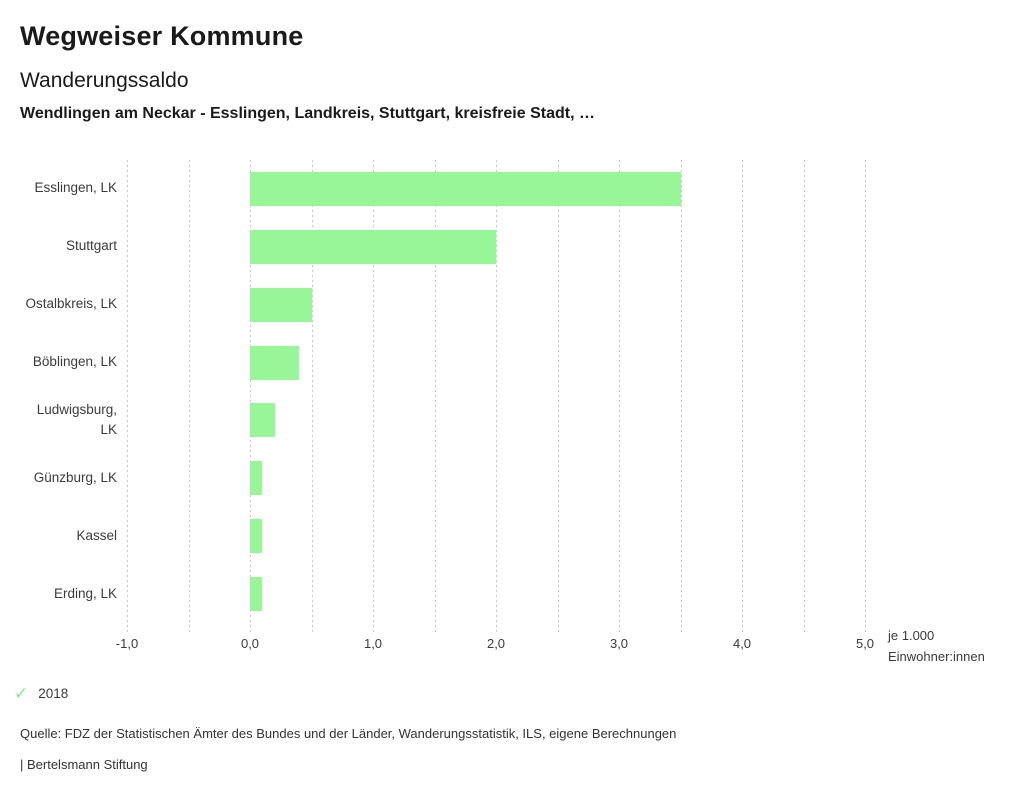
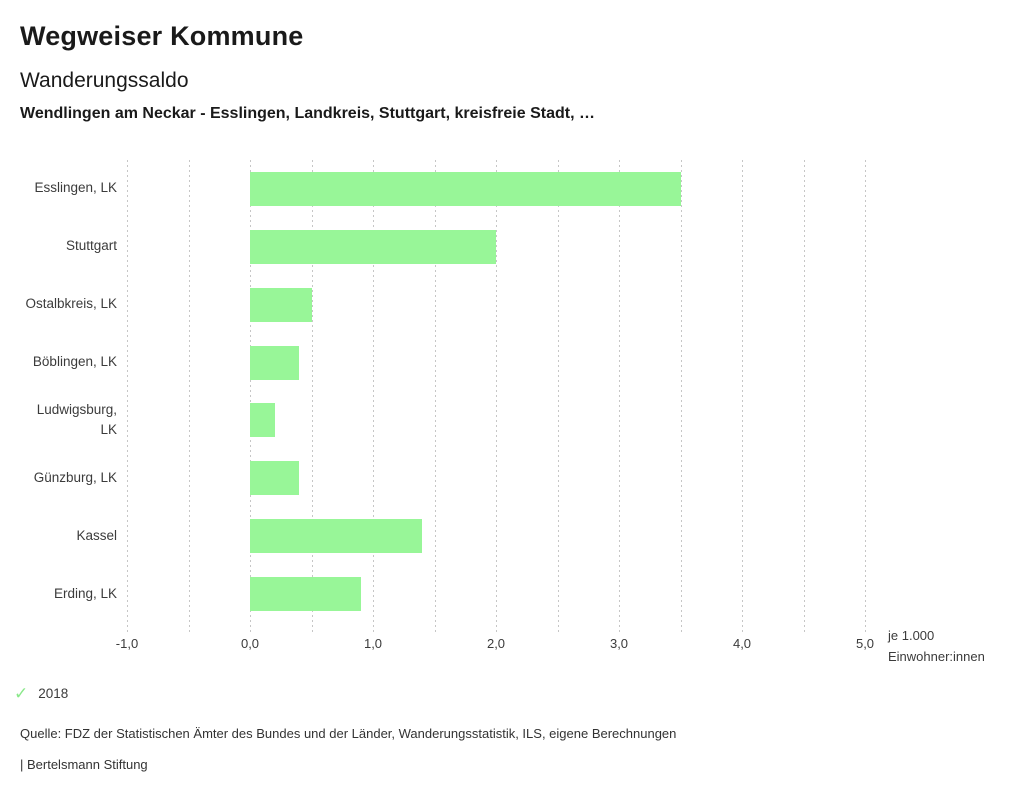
Günzburg, LK: 0,1 -> 0,4
Kassel: 0,1 -> 1,4
Erding, LK: 0,1 -> 0,9
